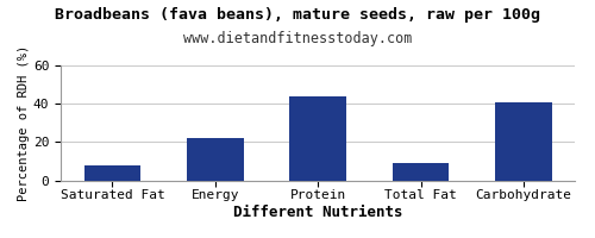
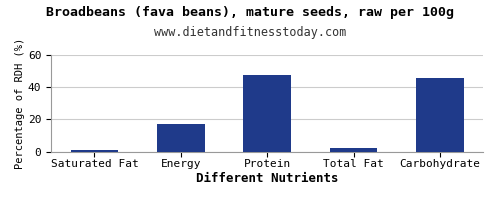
Saturated Fat: 8 -> 1
Energy: 22 -> 17
Protein: 44 -> 48
Total Fat: 9 -> 2
Carbohydrate: 41 -> 46
